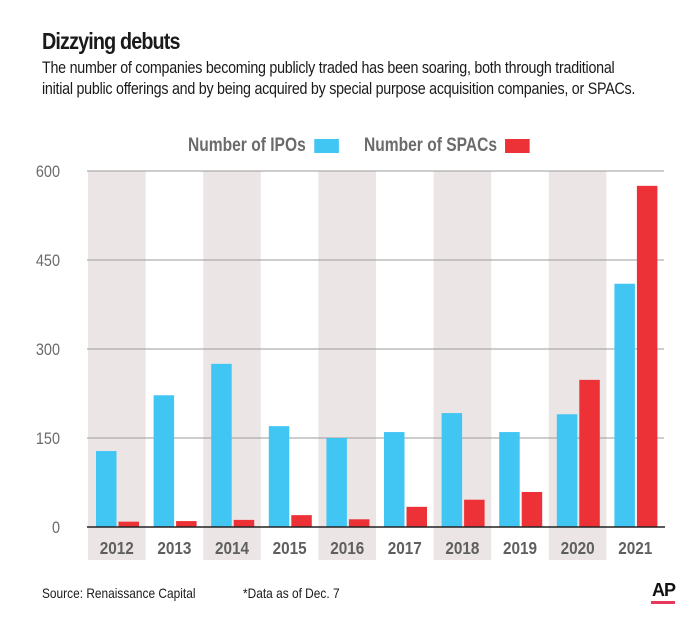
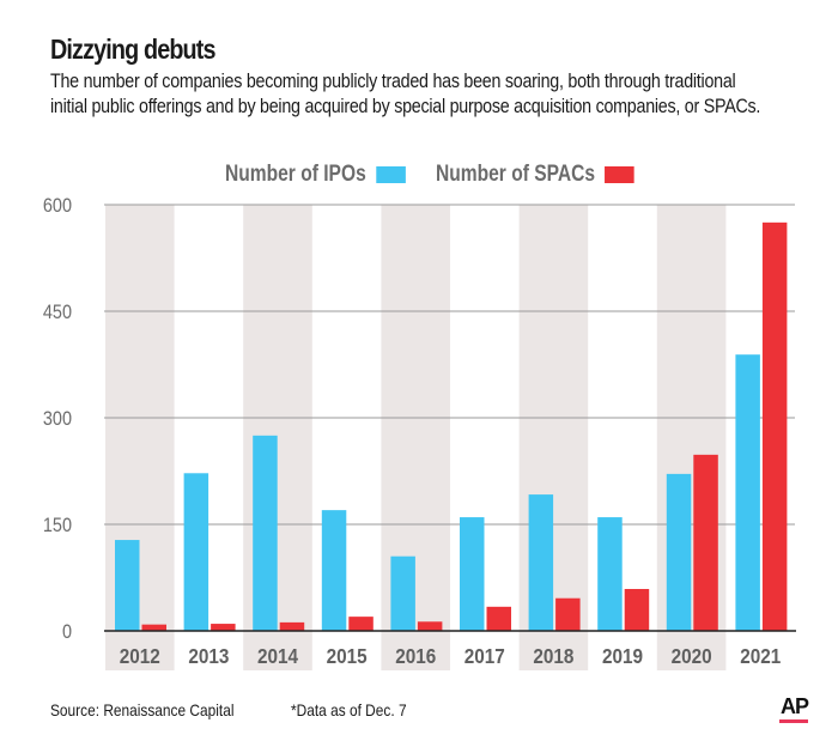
Number of IPOs/2016: 150 -> 100
Number of IPOs/2020: 190 -> 220
Number of IPOs/2021: 410 -> 390
